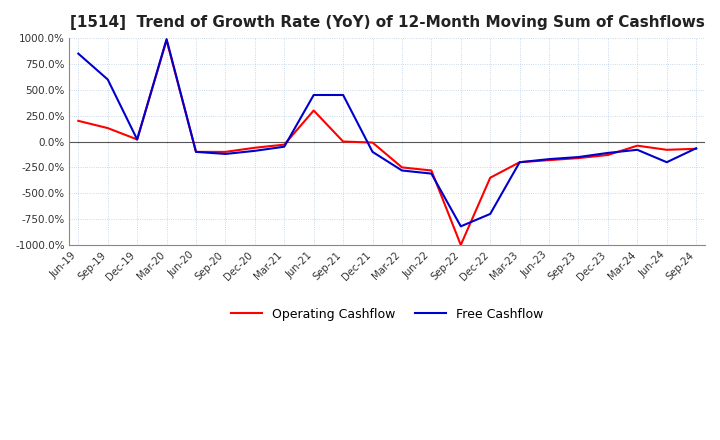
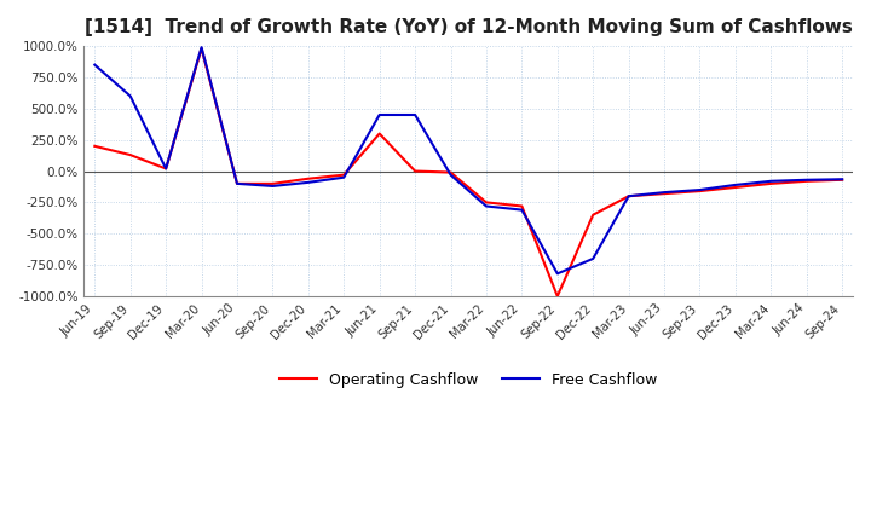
Free Cashflow/Dec-21: -100% -> -30%
Operating Cashflow/Mar-24: -40% -> -100%
Free Cashflow/Jun-24: -200% -> -70%
